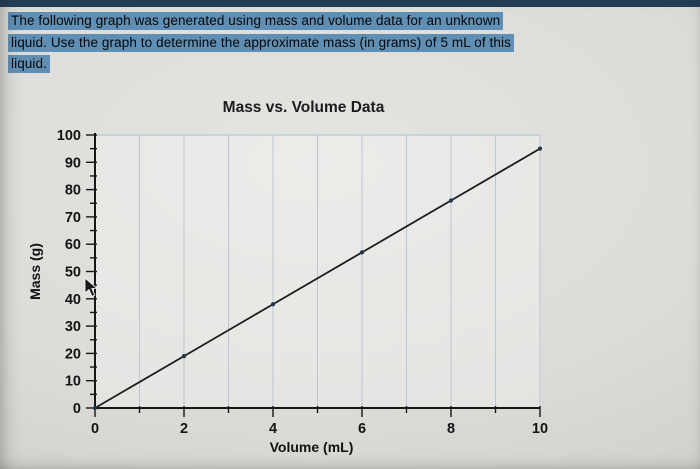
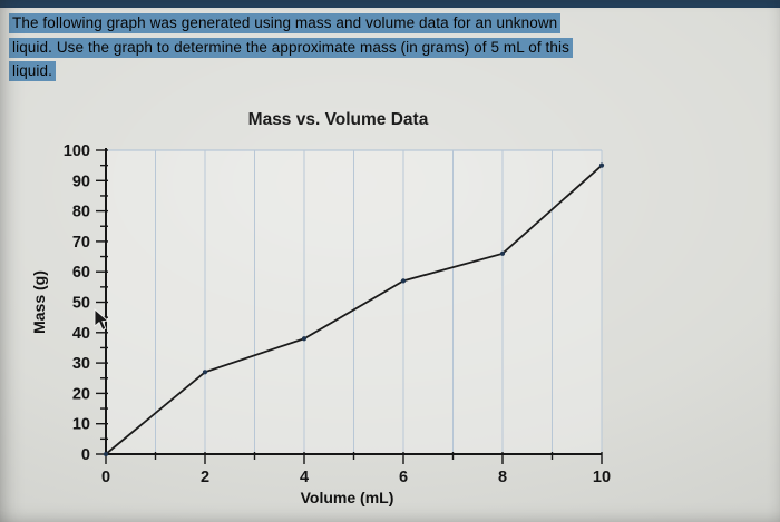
2: 19 -> 27
8: 76 -> 66
